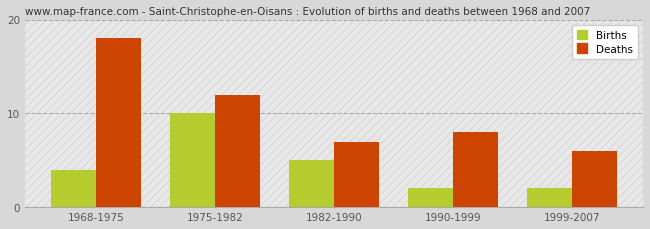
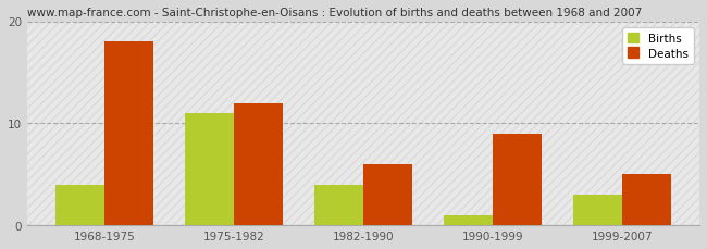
Births/1975-1982: 10 -> 11
Births/1982-1990: 5 -> 4
Deaths/1982-1990: 7 -> 6
Births/1990-1999: 2 -> 1
Deaths/1990-1999: 8 -> 9
Births/1999-2007: 2 -> 3
Deaths/1999-2007: 6 -> 5
